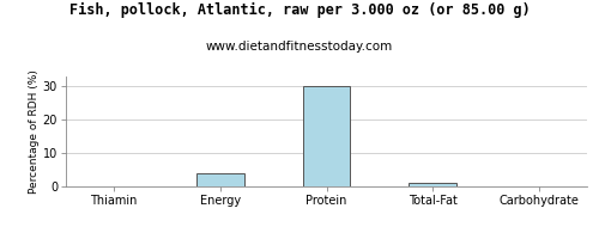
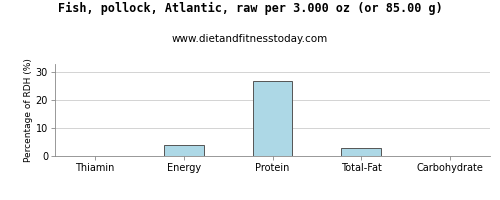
Protein: 30 -> 27
Total-Fat: 1 -> 3
